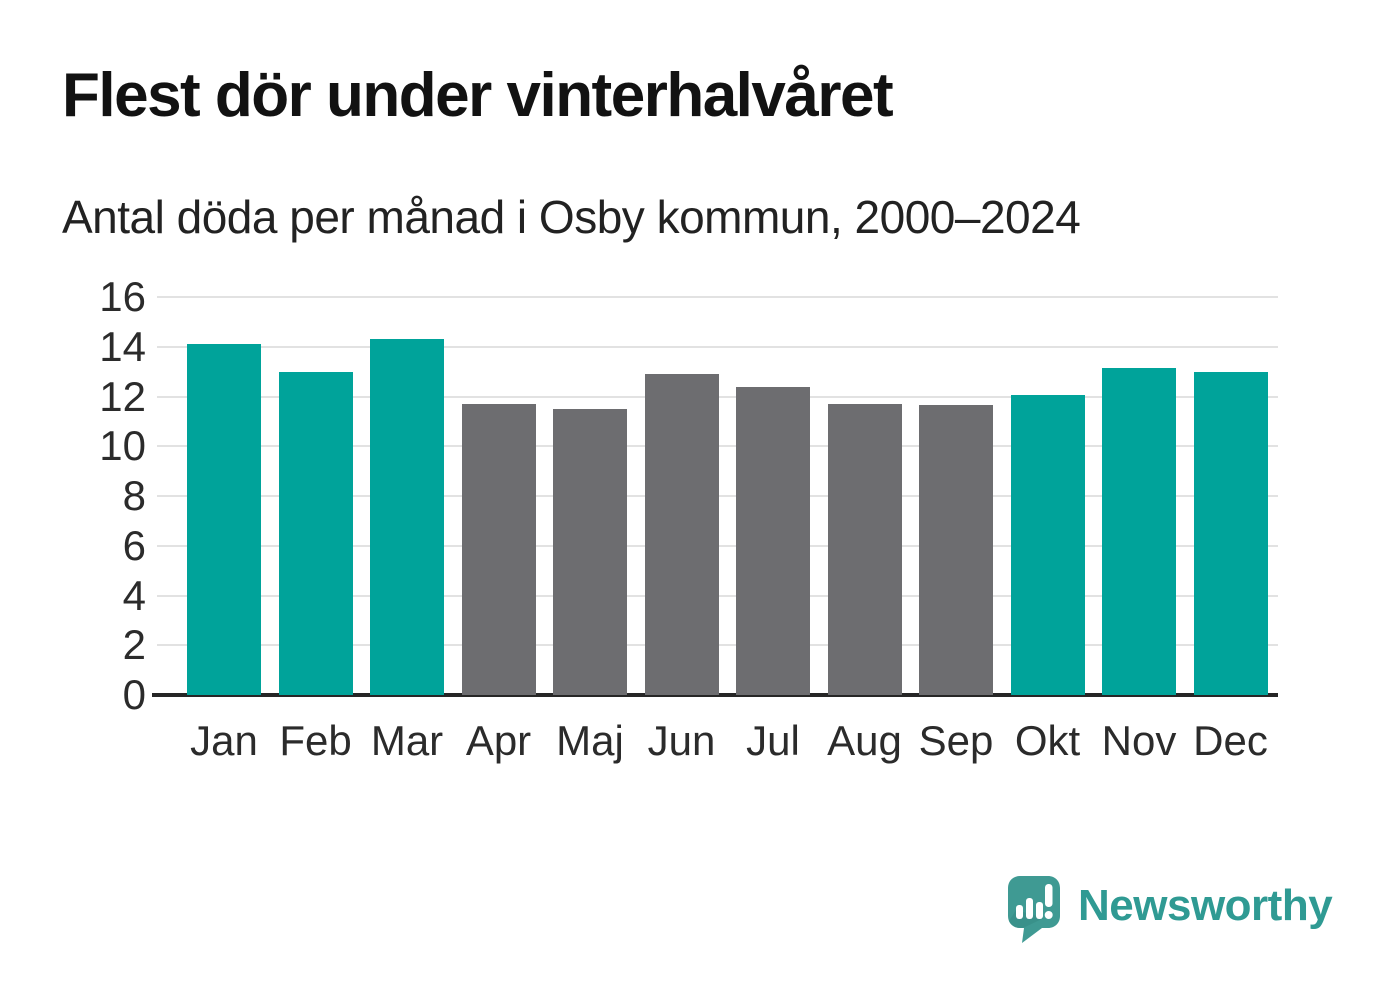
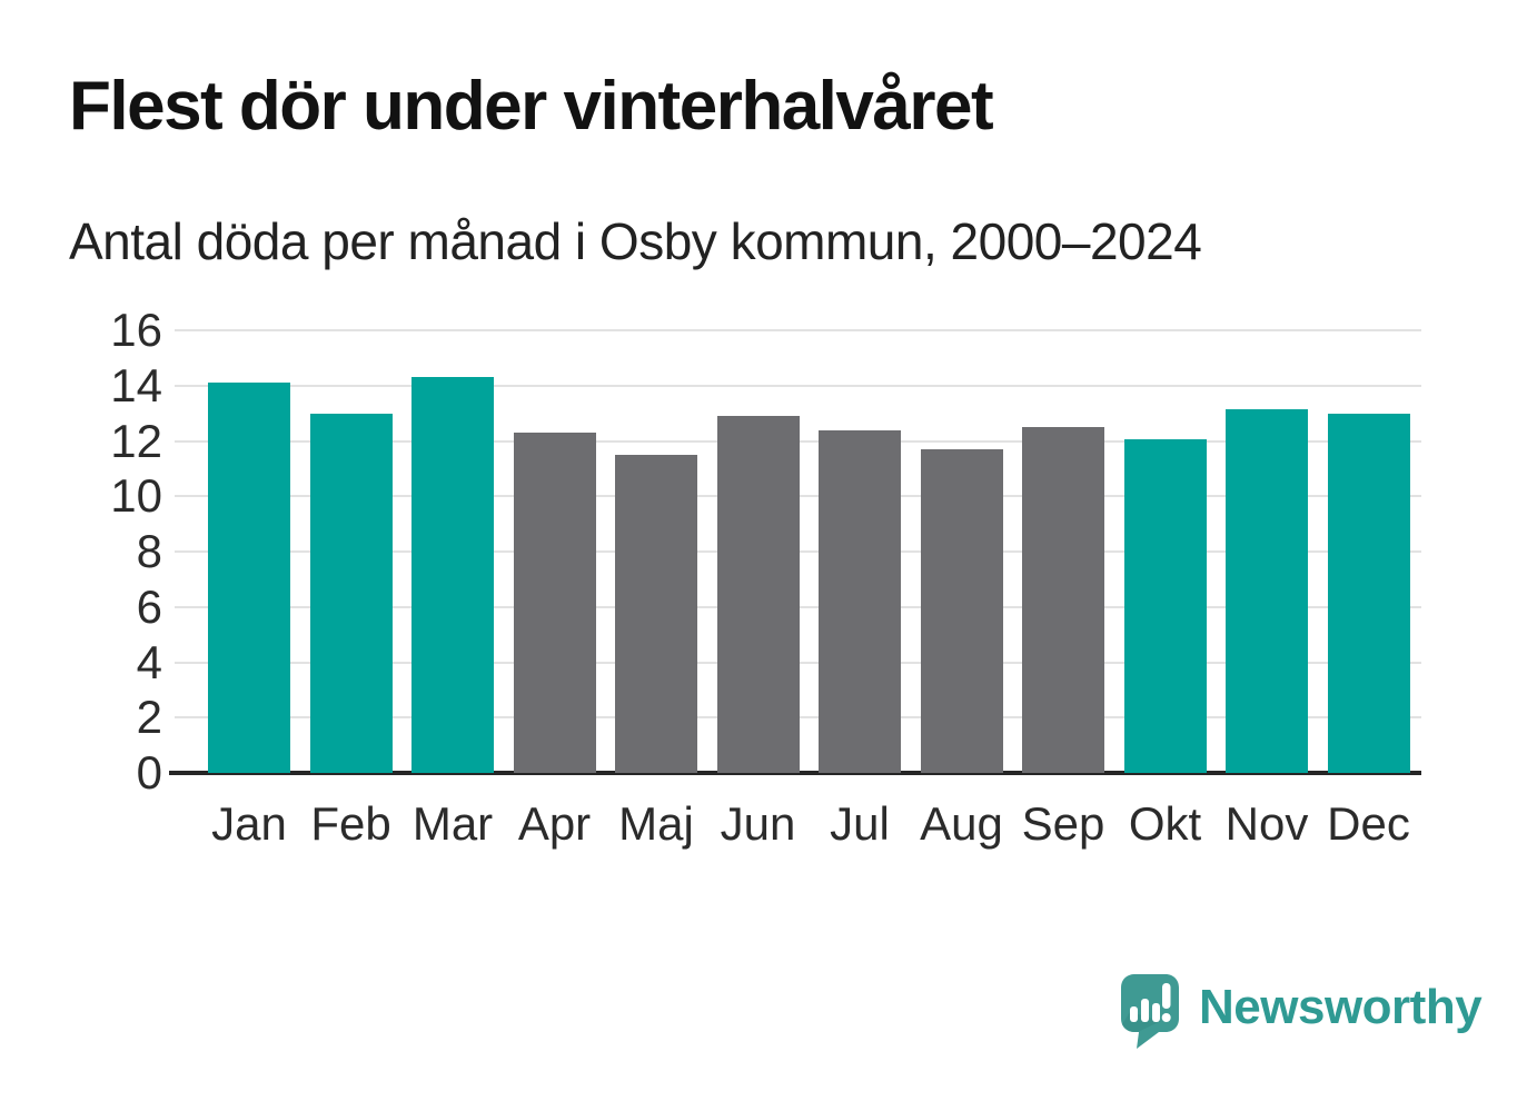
Apr: 11.7 -> 12.3
Sep: 11.7 -> 12.5
